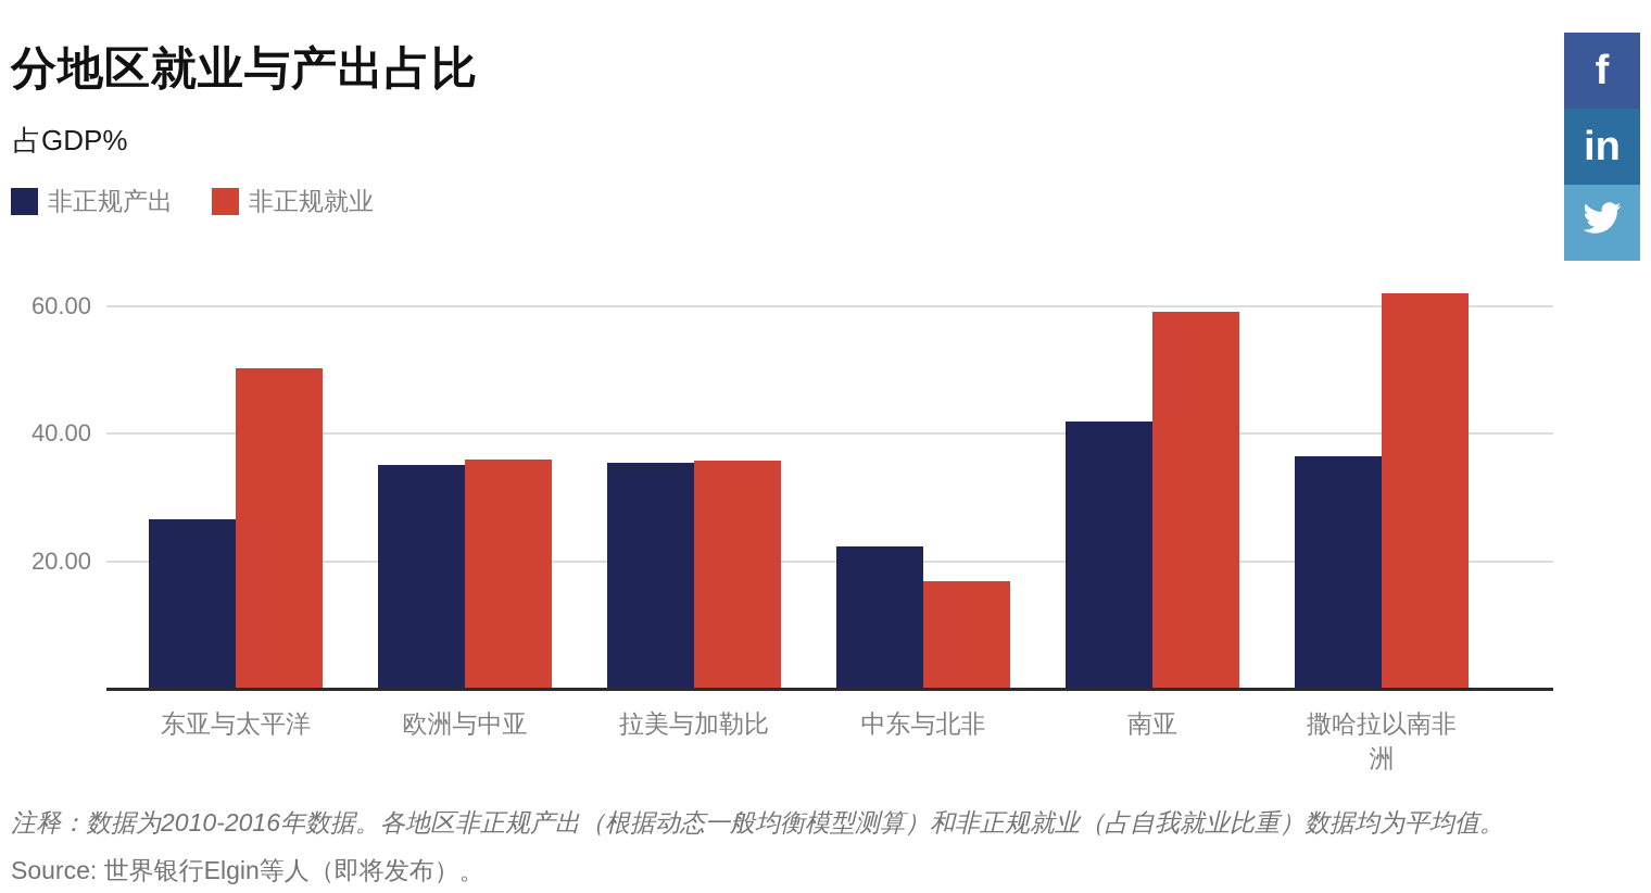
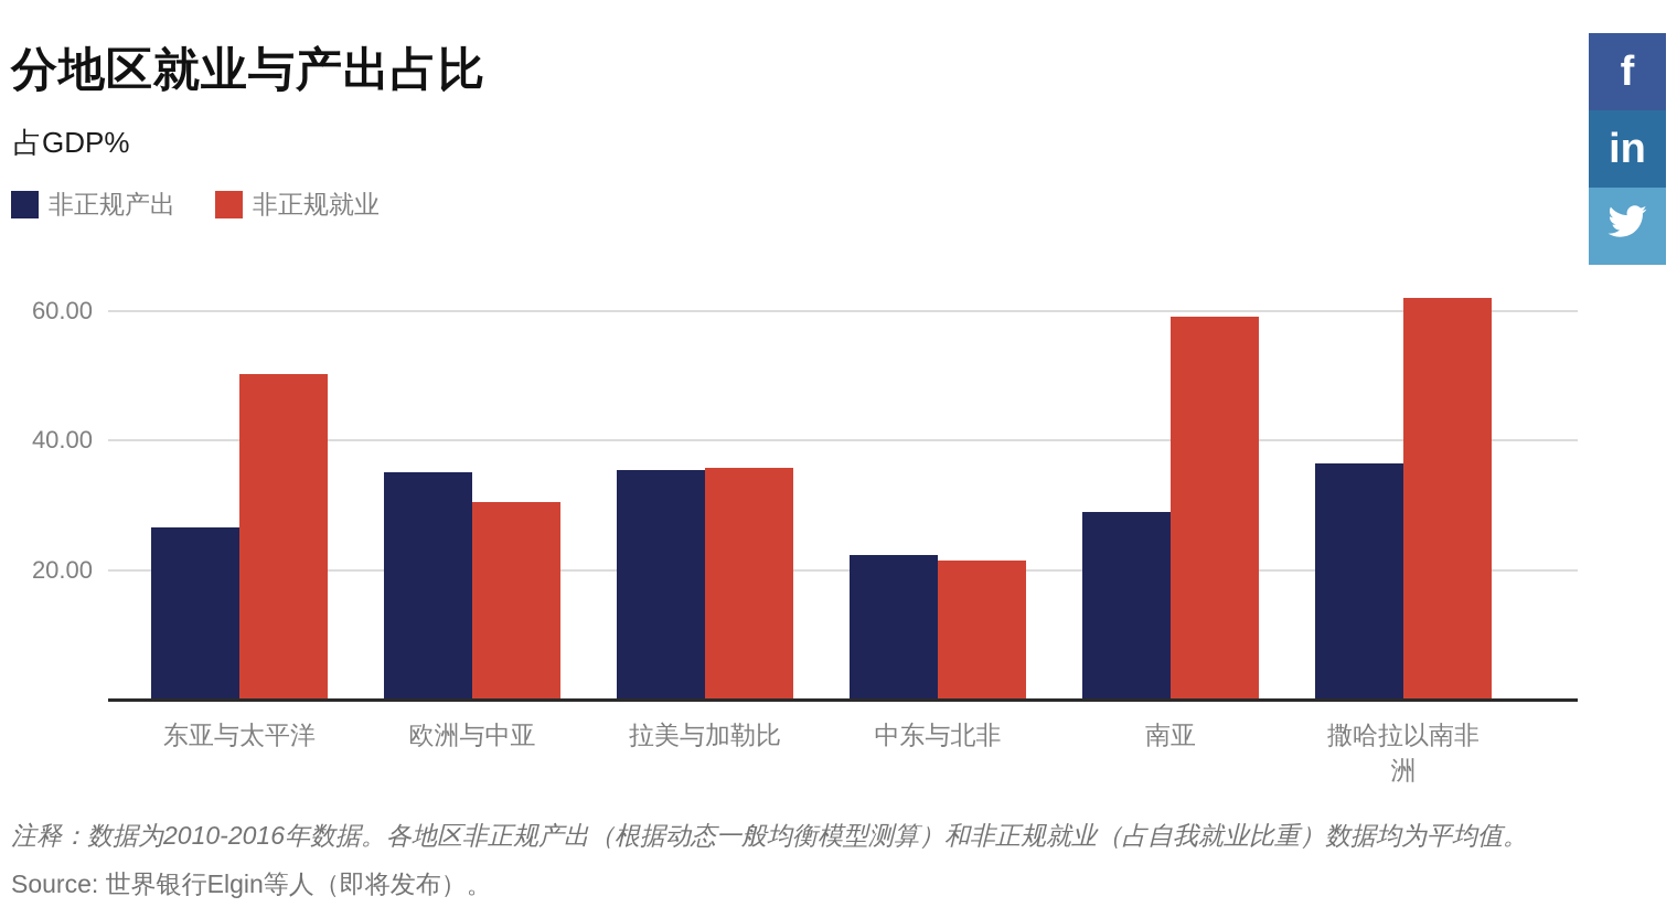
非正规就业/欧洲与中亚: 36 -> 30
非正规就业/中东与北非: 17 -> 22
非正规产出/南亚: 42 -> 29
